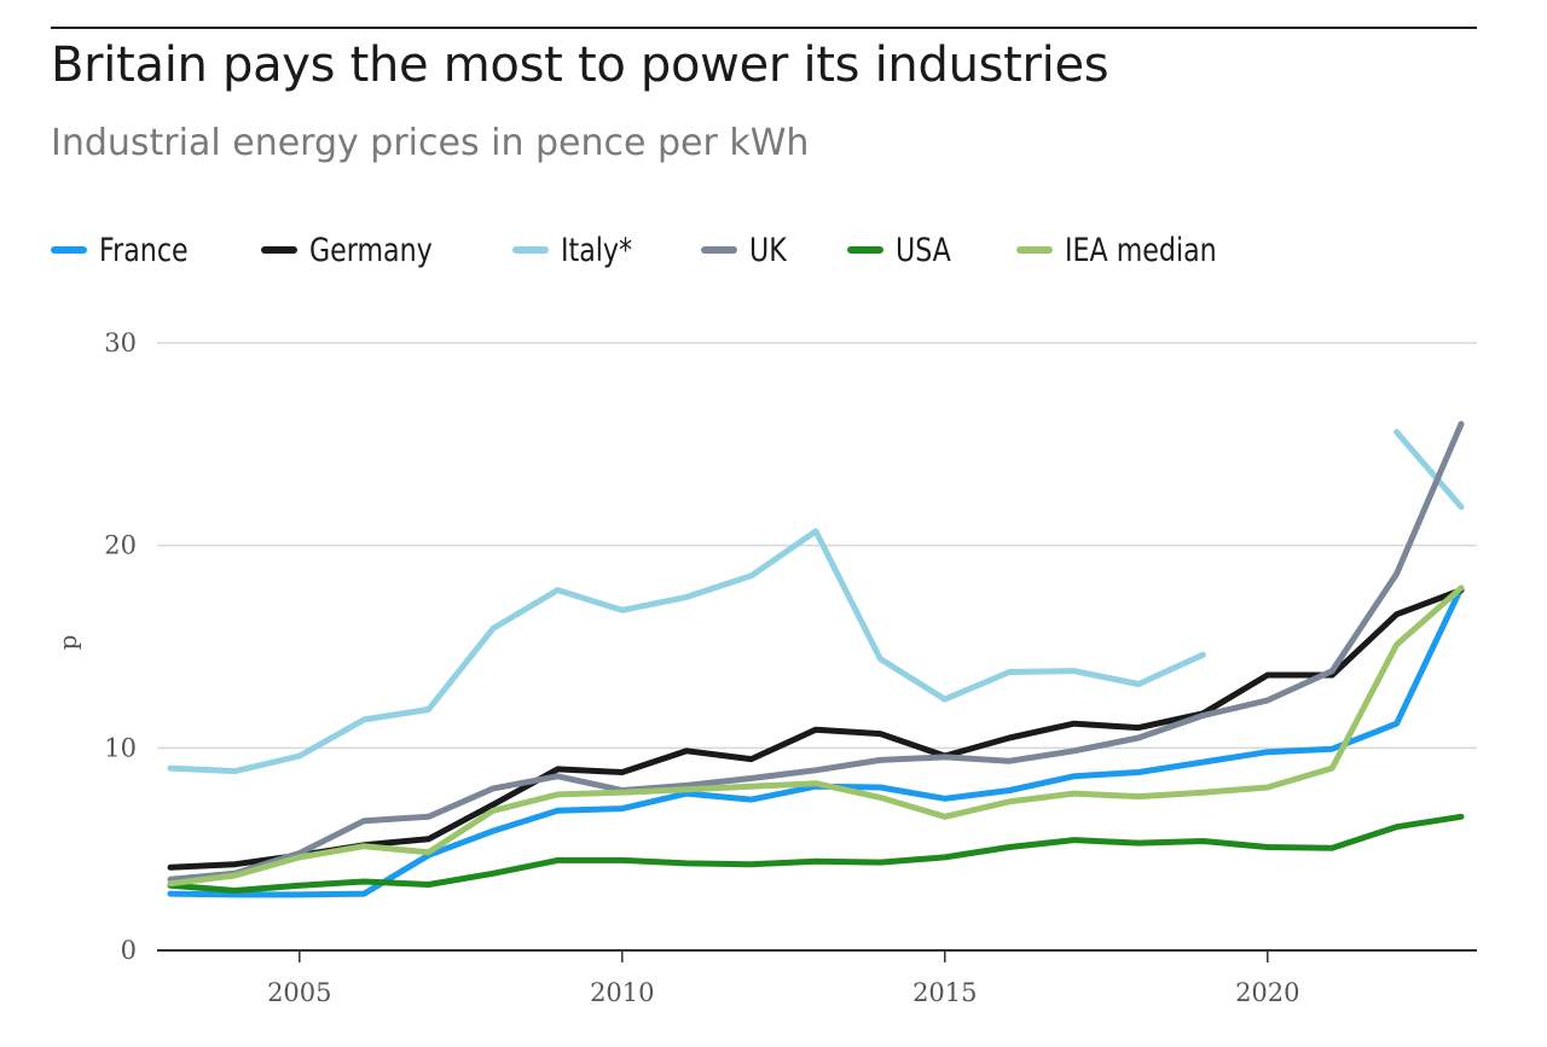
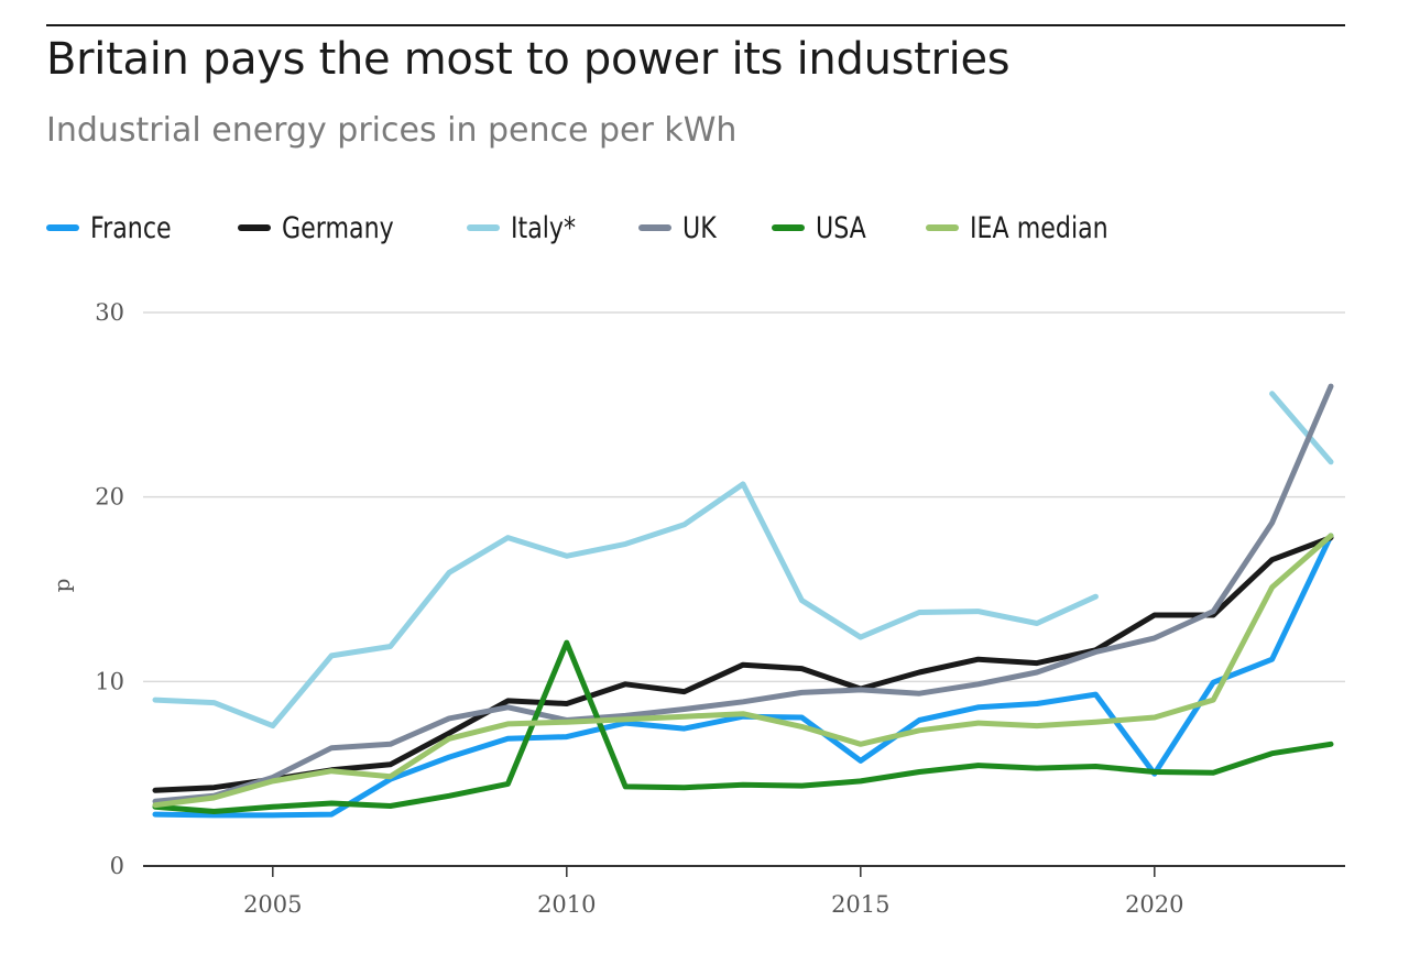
Italy*/2005: 9.6 -> 7.6
USA/2010: 4.5 -> 12.1
France/2015: 7.5 -> 5.7
France/2020: 9.8 -> 5.0
